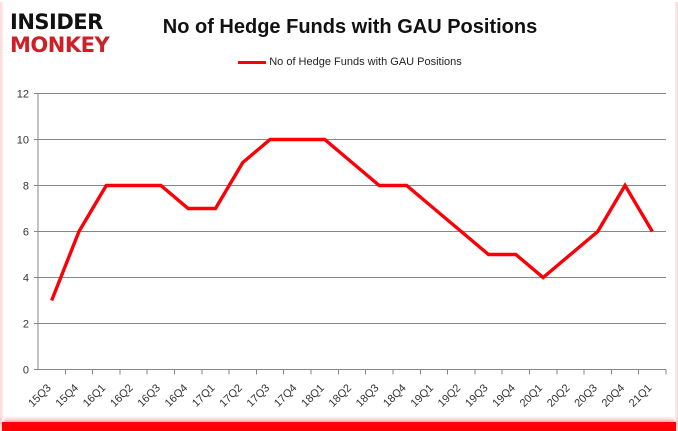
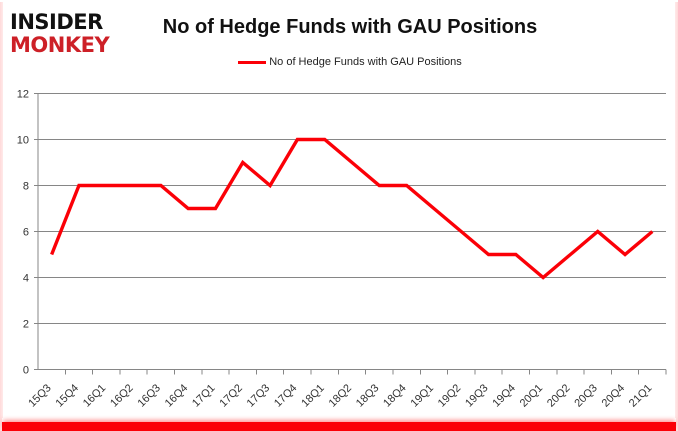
15Q3: 3 -> 5
15Q4: 6 -> 8
17Q3: 10 -> 8
20Q4: 8 -> 5
